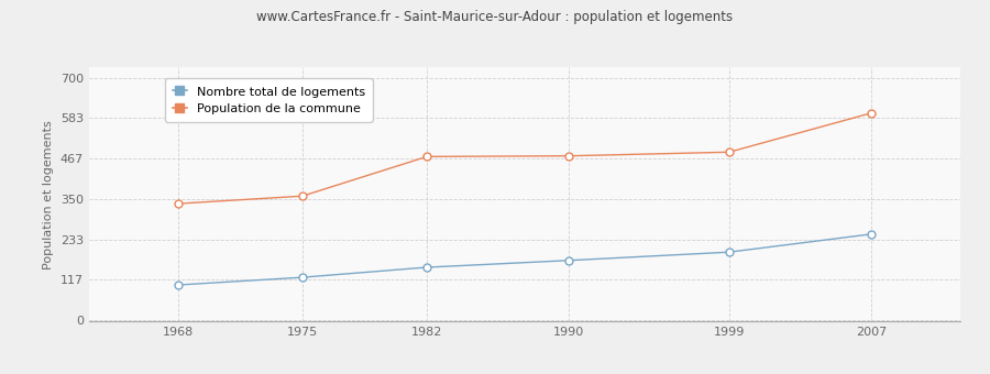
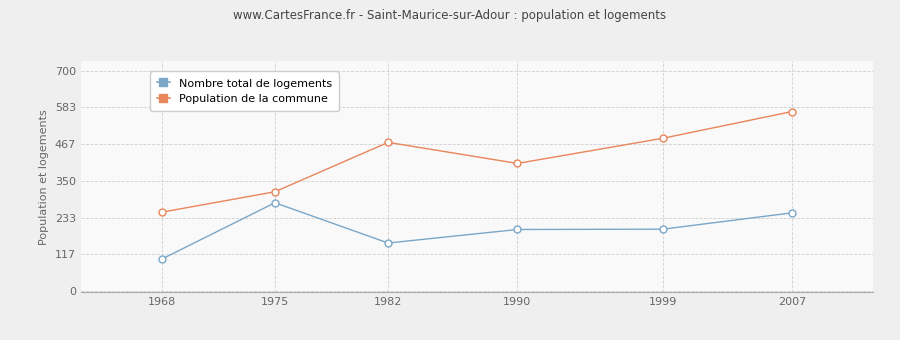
Population de la commune/1968: 336 -> 250
Nombre total de logements/1975: 123 -> 280
Population de la commune/1975: 358 -> 315
Nombre total de logements/1990: 172 -> 195
Population de la commune/1990: 474 -> 405
Population de la commune/2007: 598 -> 570
